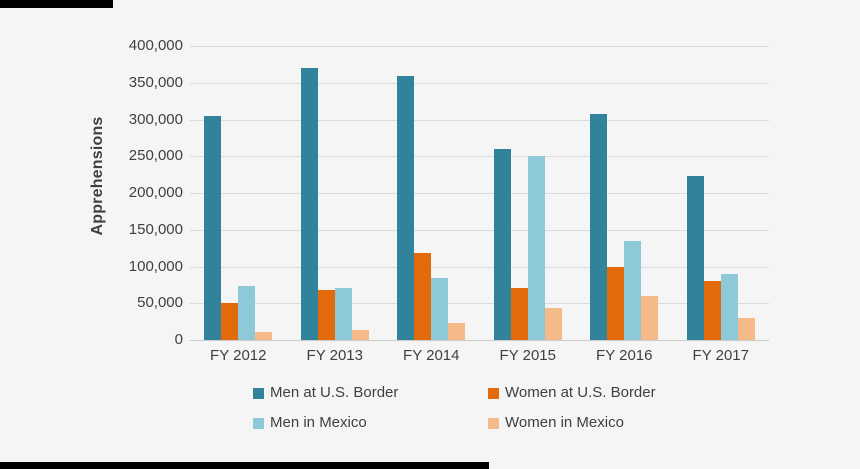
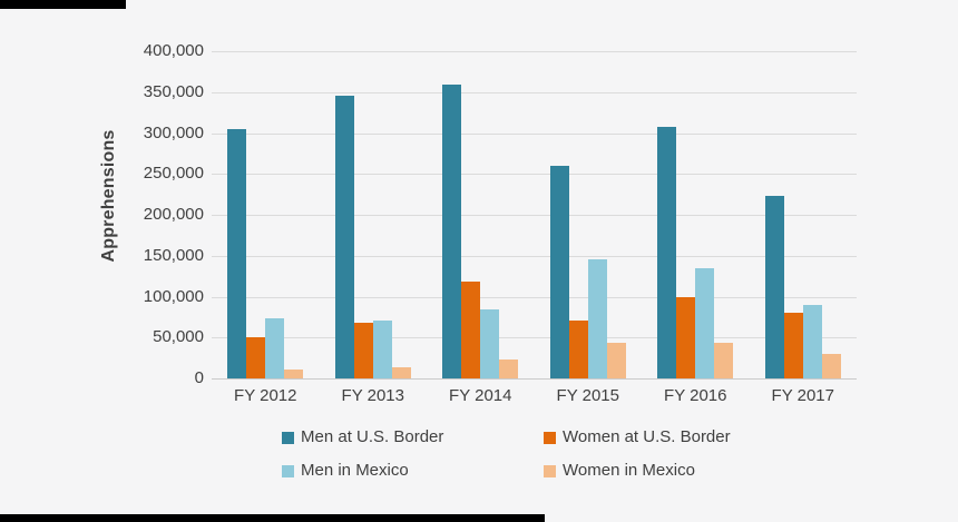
Men at U.S. Border/FY 2013: 370000 -> 340000
Men in Mexico/FY 2015: 250000 -> 150000
Women in Mexico/FY 2016: 60000 -> 40000
